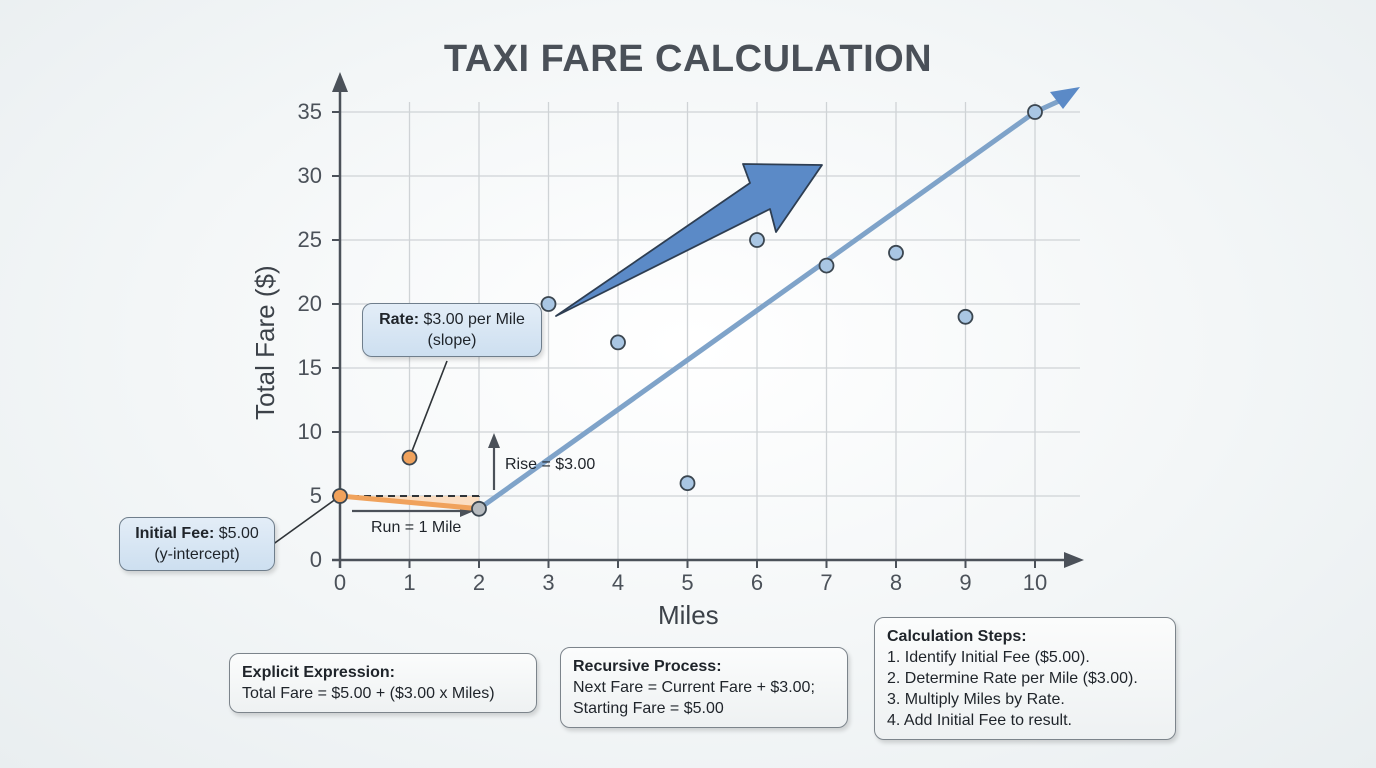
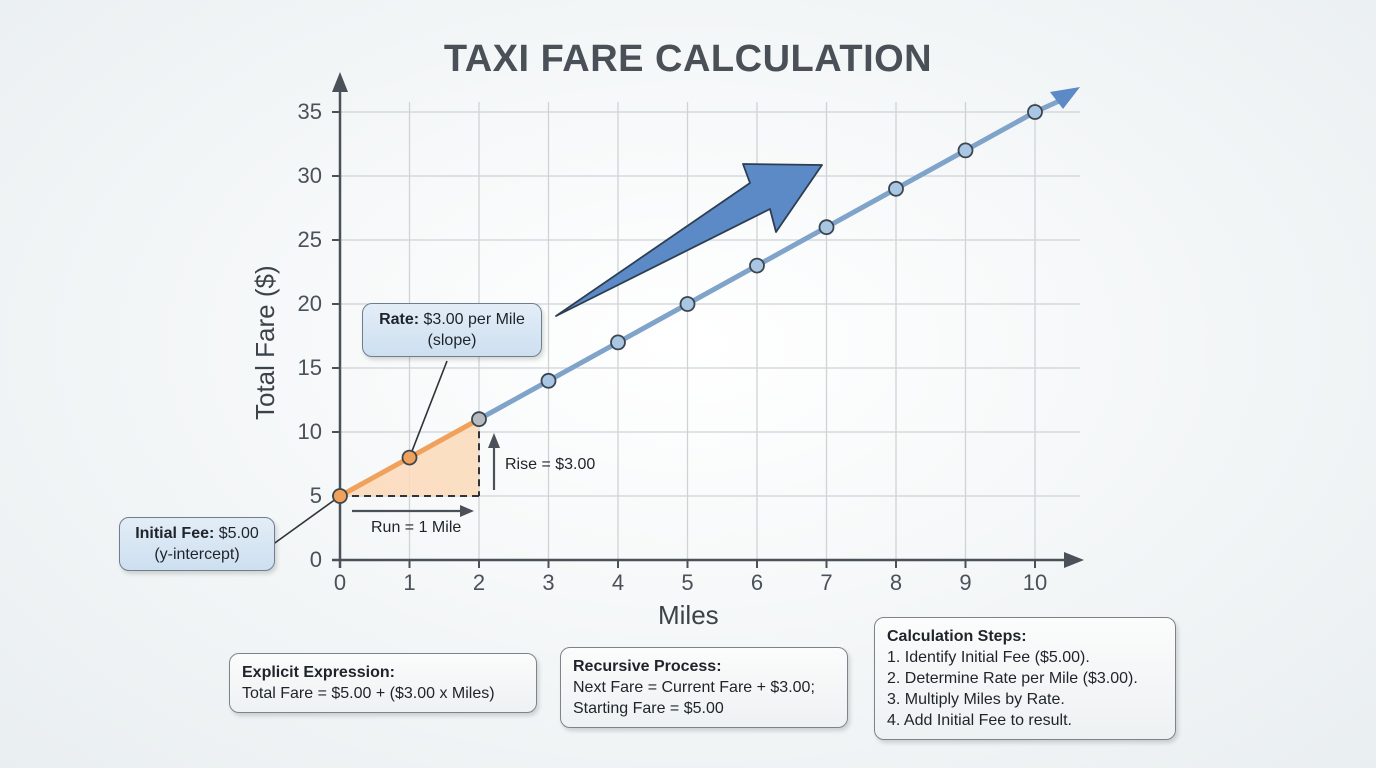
2: 4 -> 11
3: 20 -> 14
5: 6 -> 20
6: 25 -> 23
7: 23 -> 26
8: 24 -> 29
9: 19 -> 32
